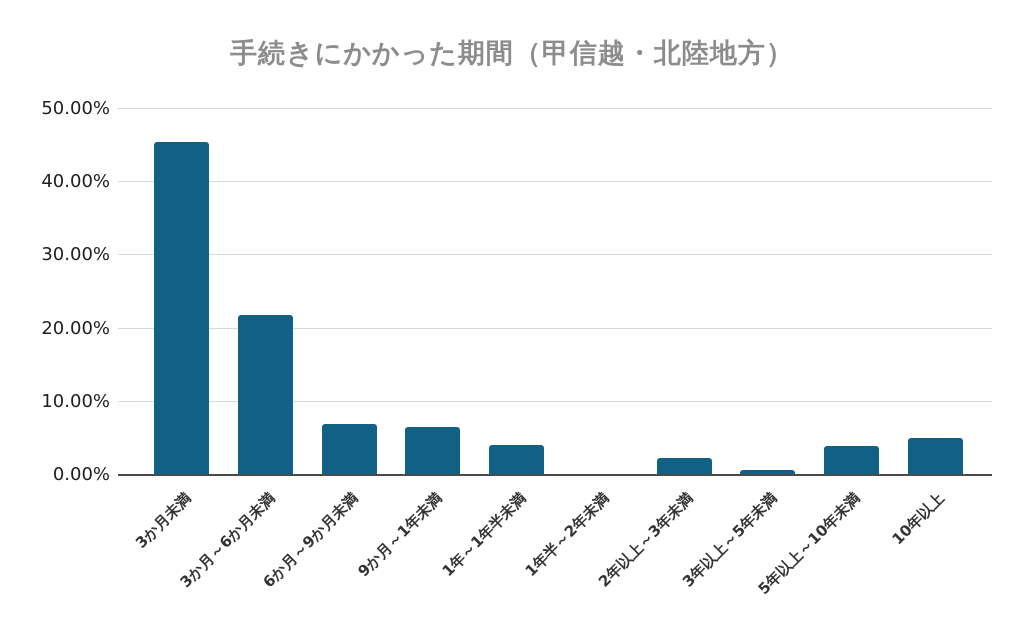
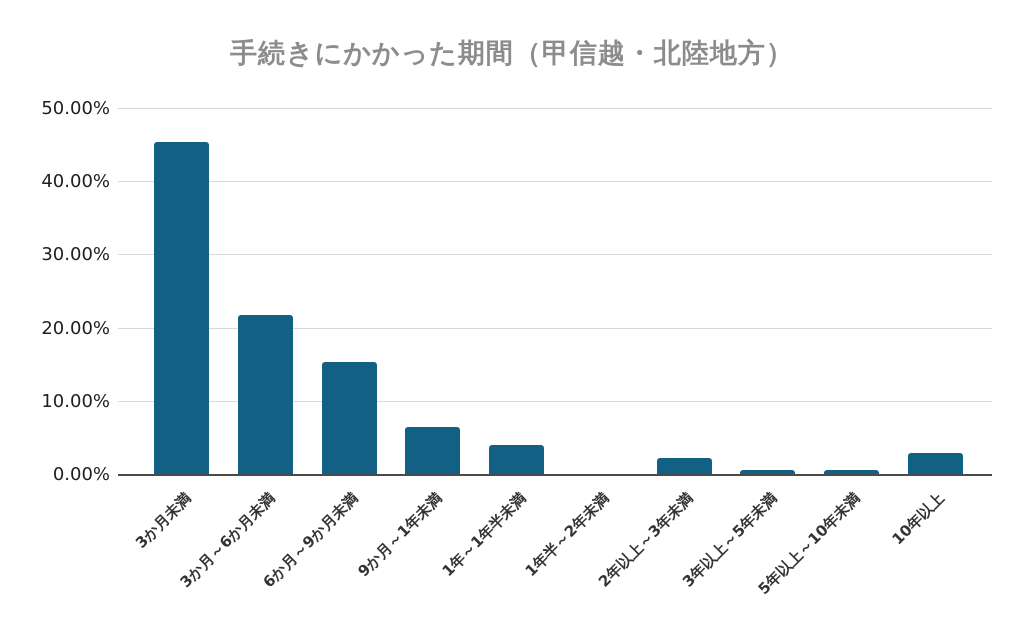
6か月～9か月未満: 7% -> 15%
5年以上～10年未満: 4% -> 1%
10年以上: 5% -> 3%
